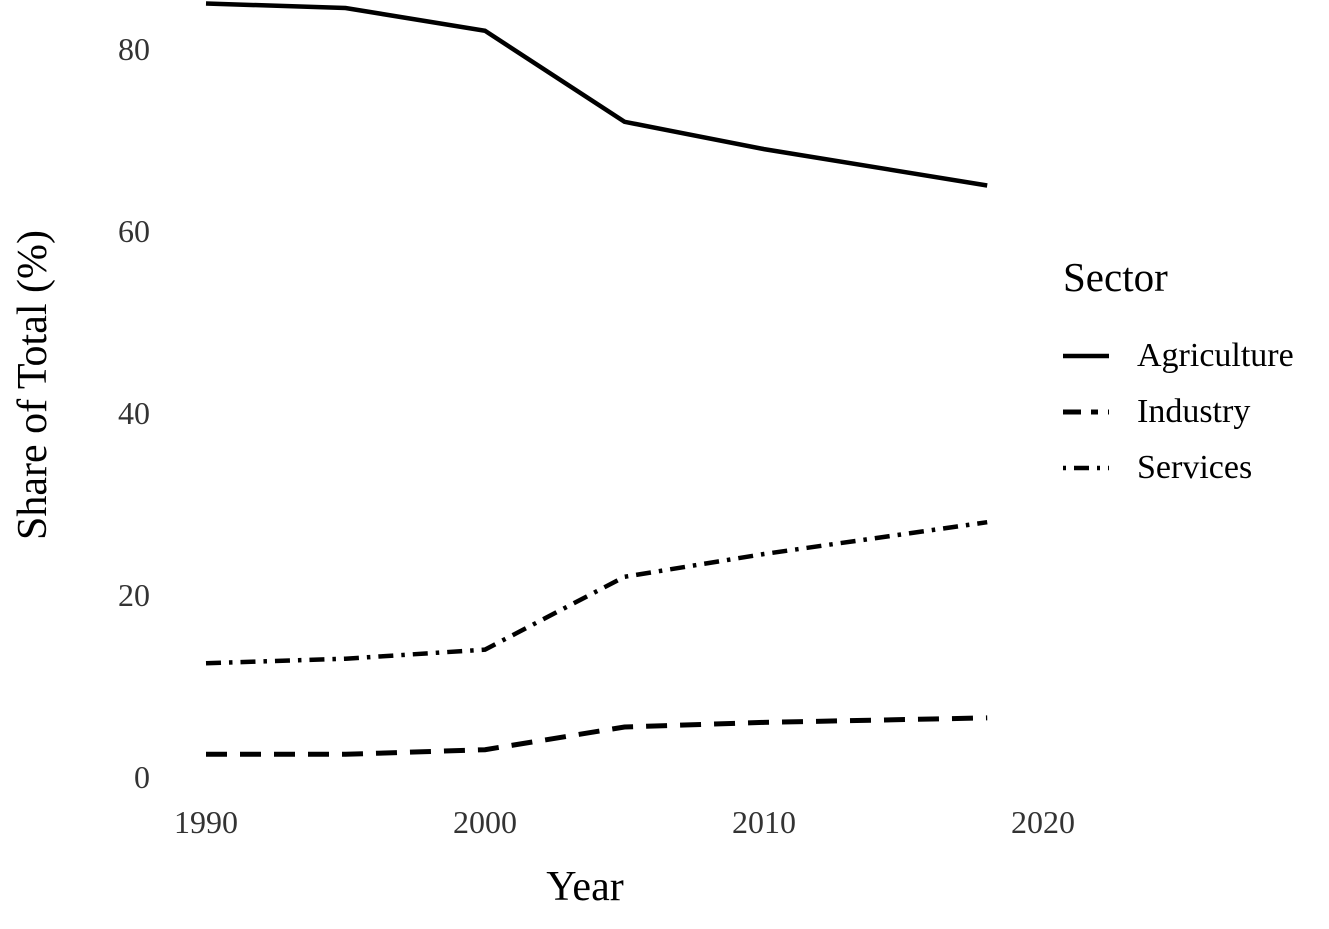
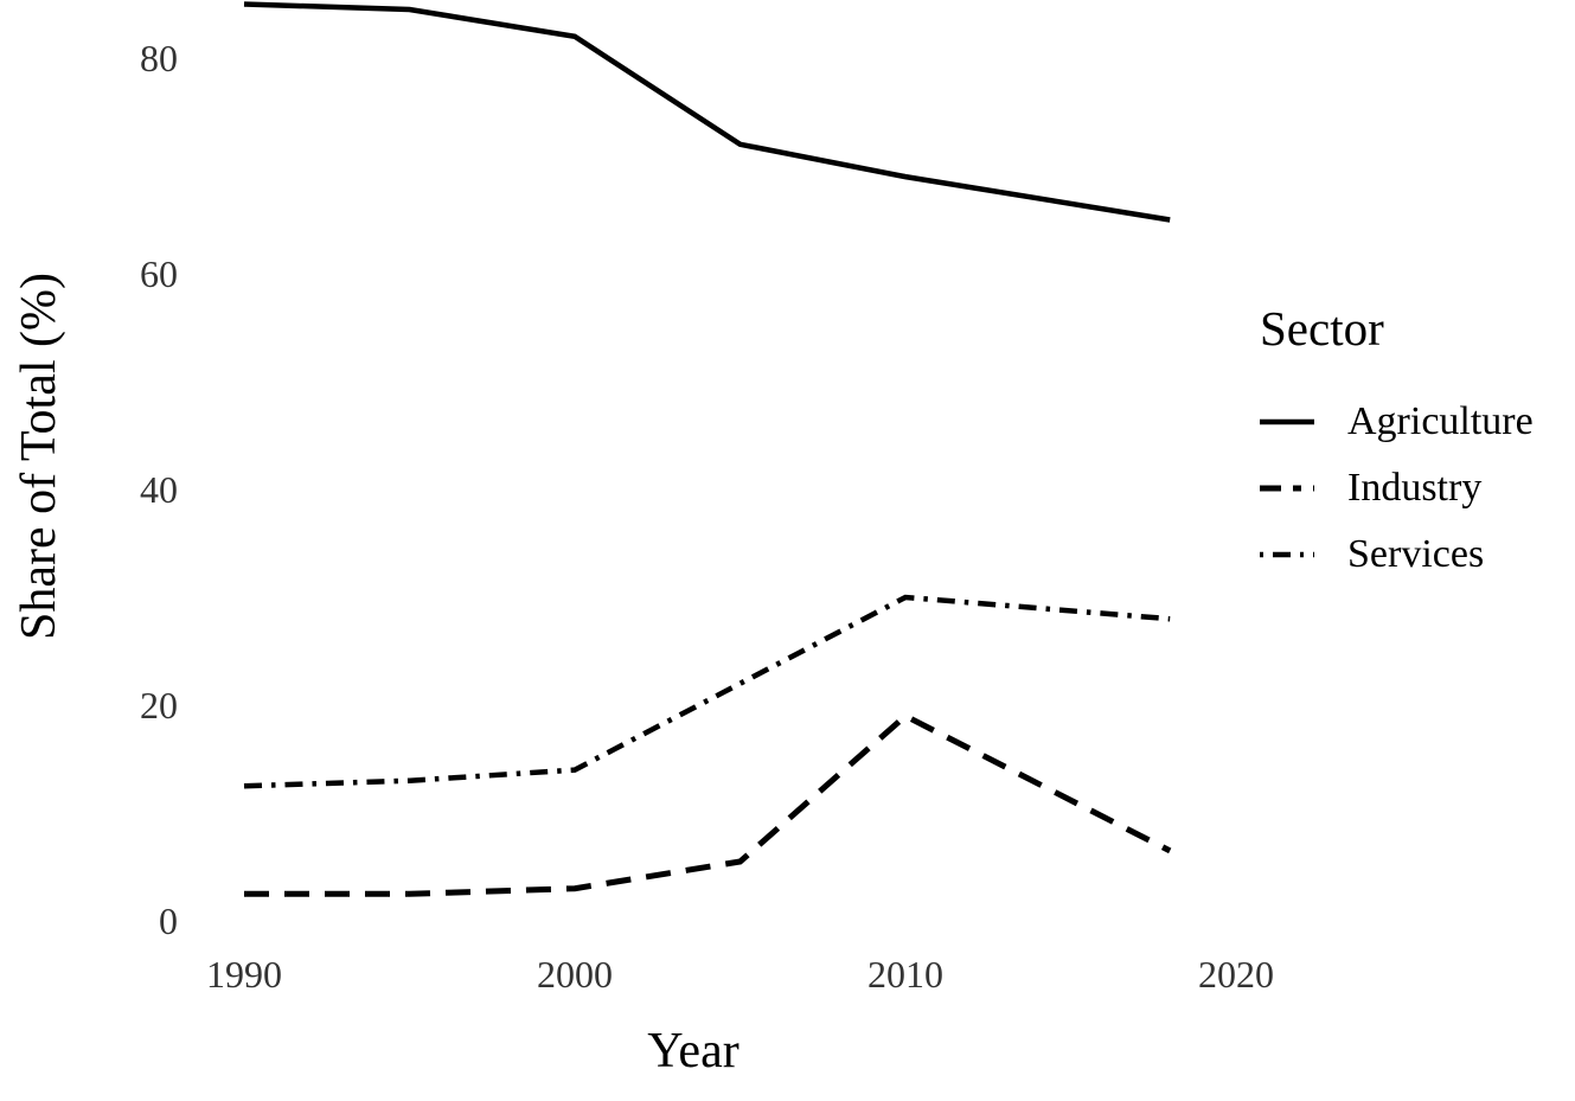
Industry/2010: 6 -> 19
Services/2010: 24 -> 30
